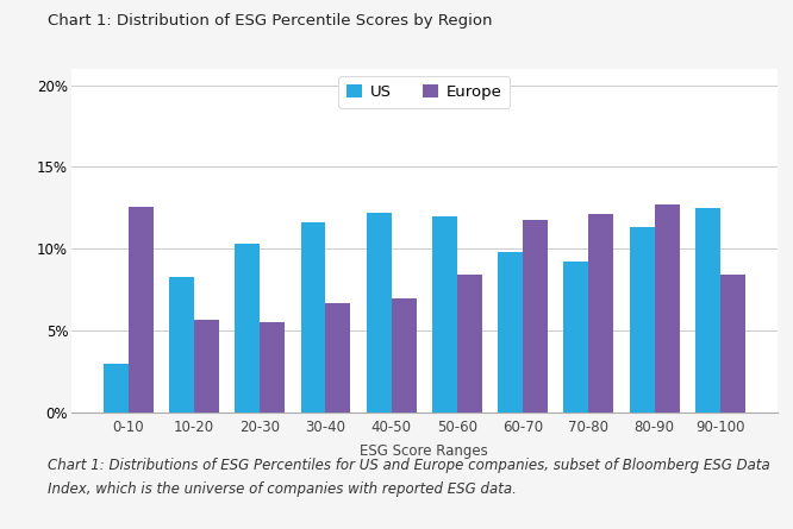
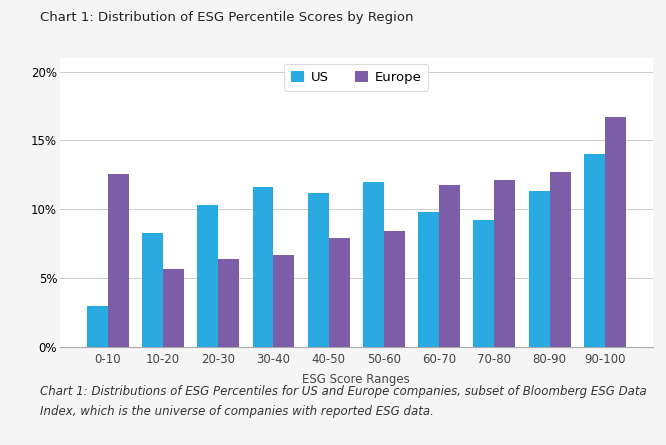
Europe/20-30: 5.5% -> 6.4%
US/40-50: 12.2% -> 11.2%
Europe/40-50: 7.0% -> 7.9%
US/90-100: 12.5% -> 14.0%
Europe/90-100: 8.4% -> 16.7%
